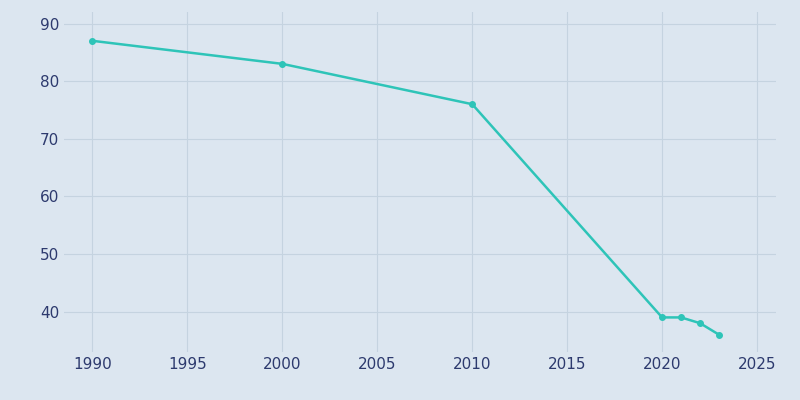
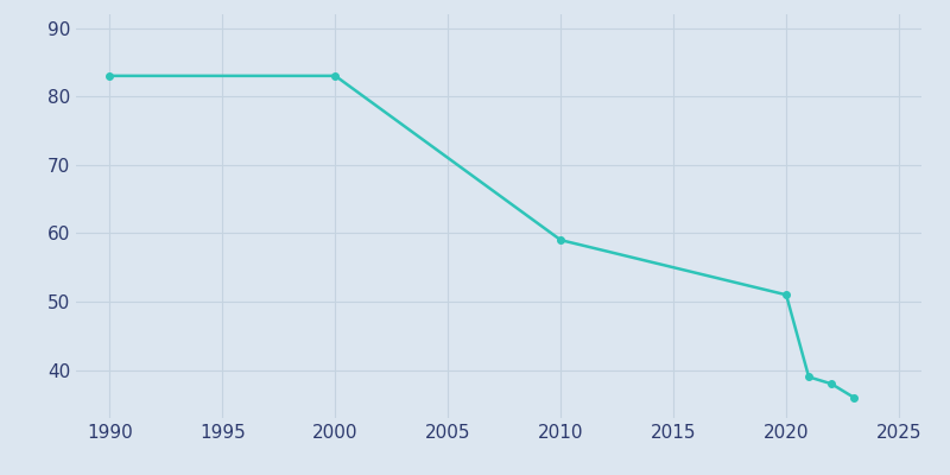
1990: 87 -> 83
2010: 76 -> 59
2020: 39 -> 51
